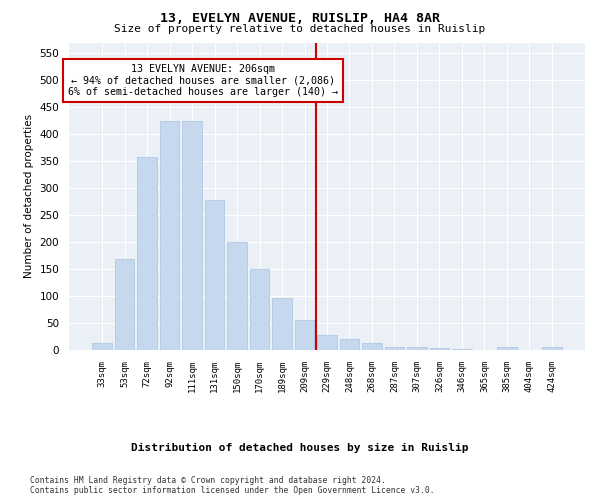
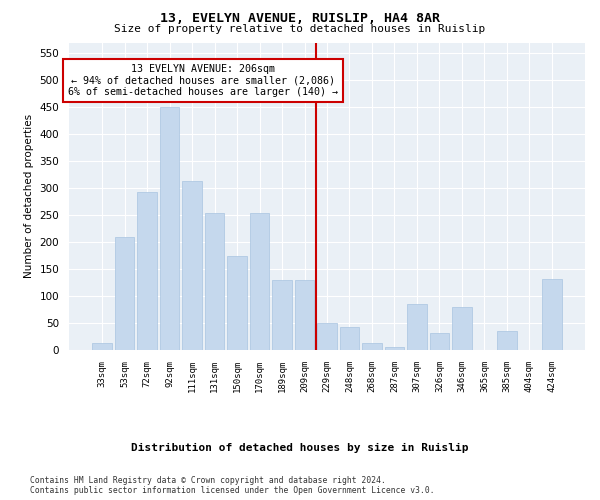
53sqm: 168 -> 210
72sqm: 358 -> 292
92sqm: 425 -> 450
111sqm: 425 -> 314
131sqm: 278 -> 254
150sqm: 200 -> 174
170sqm: 150 -> 254
189sqm: 97 -> 130
209sqm: 55 -> 130
229sqm: 28 -> 50
248sqm: 20 -> 42
307sqm: 5 -> 86
326sqm: 3 -> 32
346sqm: 1 -> 80
385sqm: 5 -> 36
424sqm: 5 -> 132
